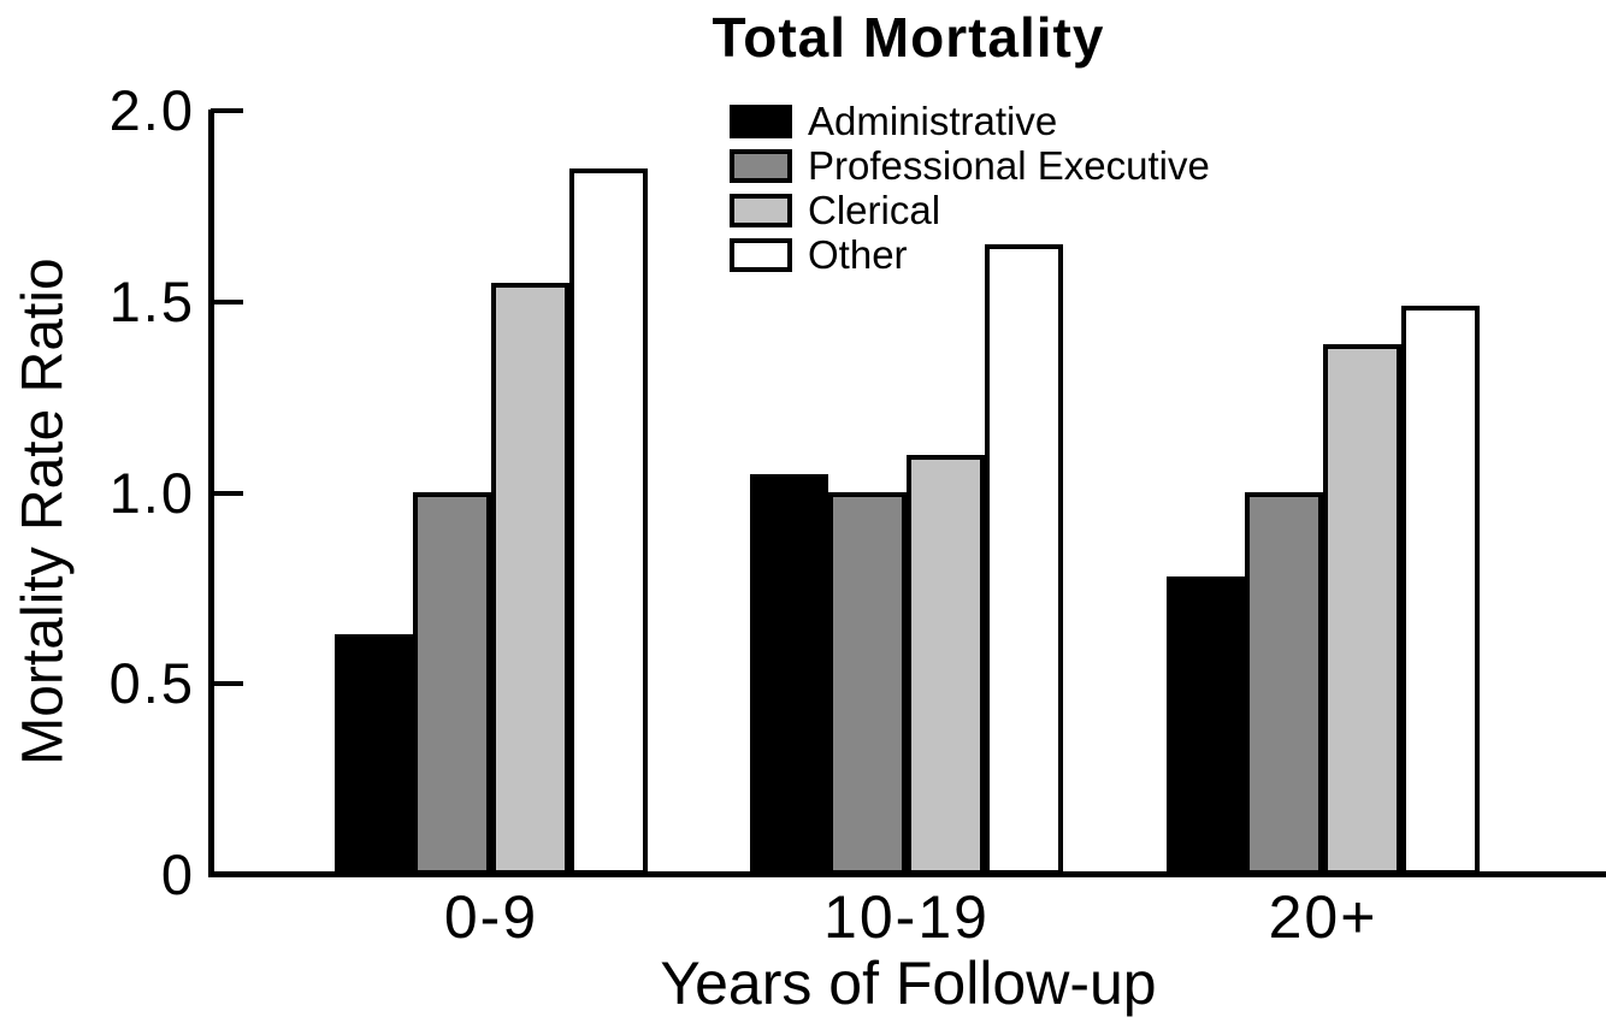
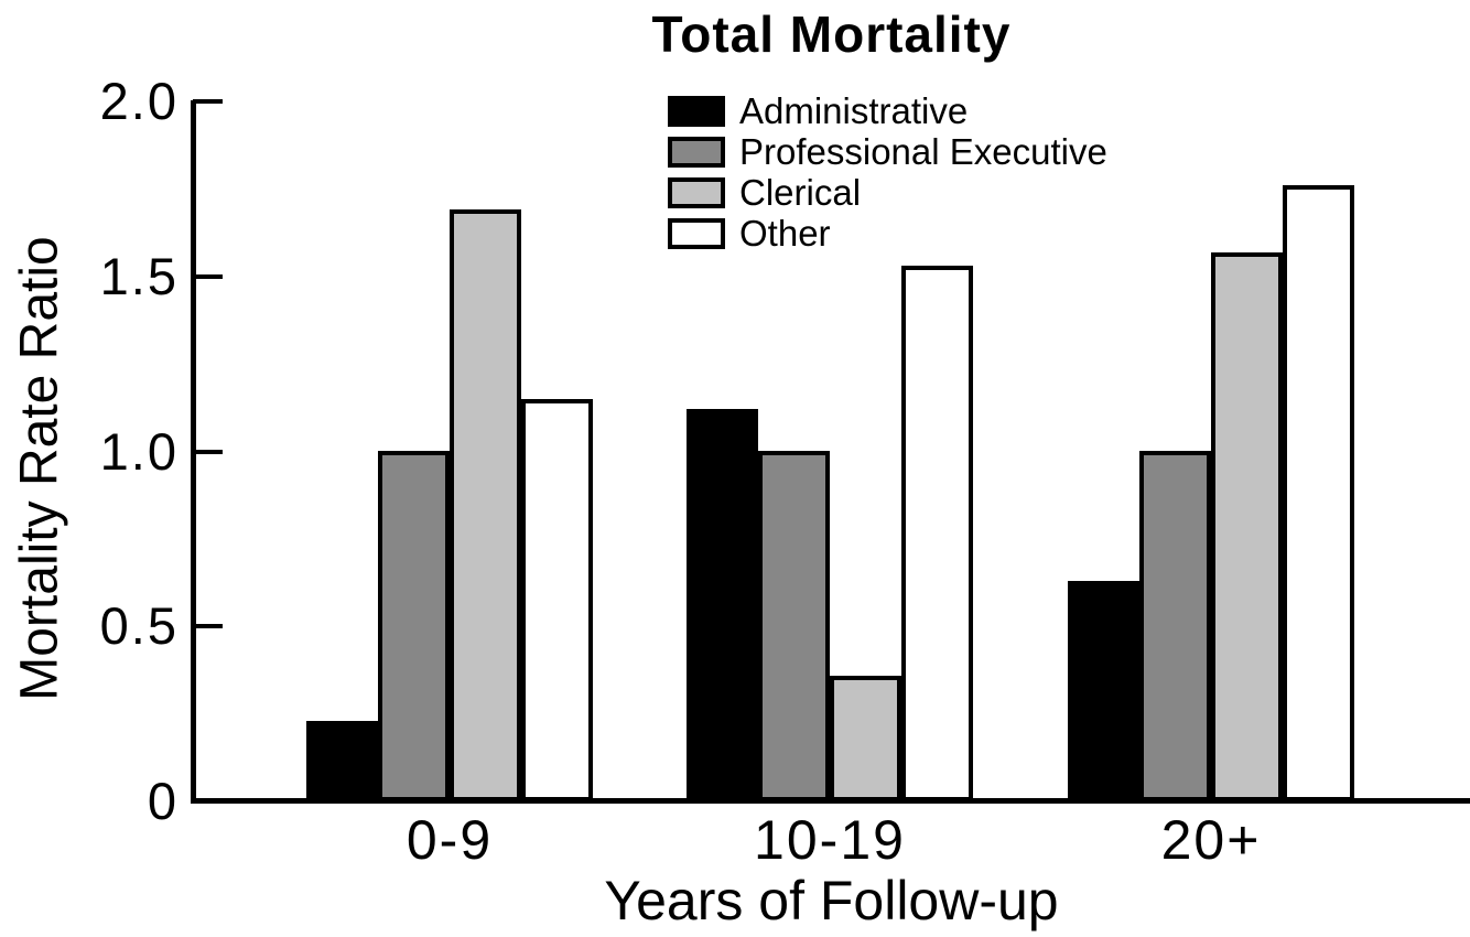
Administrative/0-9: 0.63 -> 0.23
Clerical/0-9: 1.55 -> 1.69
Other/0-9: 1.85 -> 1.15
Administrative/10-19: 1.05 -> 1.12
Clerical/10-19: 1.10 -> 0.36
Other/10-19: 1.65 -> 1.53
Administrative/20+: 0.78 -> 0.63
Clerical/20+: 1.39 -> 1.57
Other/20+: 1.49 -> 1.76
